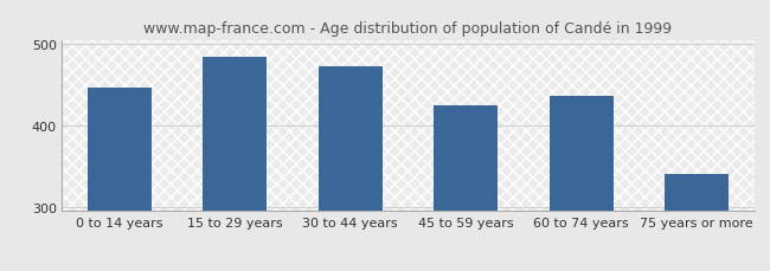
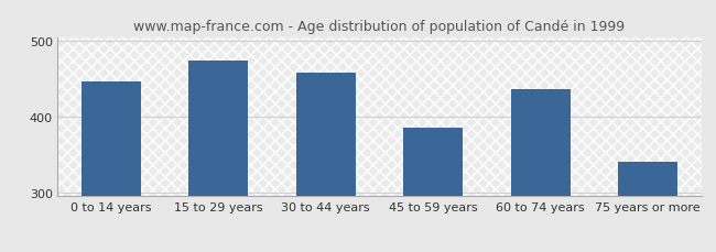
15 to 29 years: 484 -> 474
30 to 44 years: 473 -> 458
45 to 59 years: 424 -> 386
